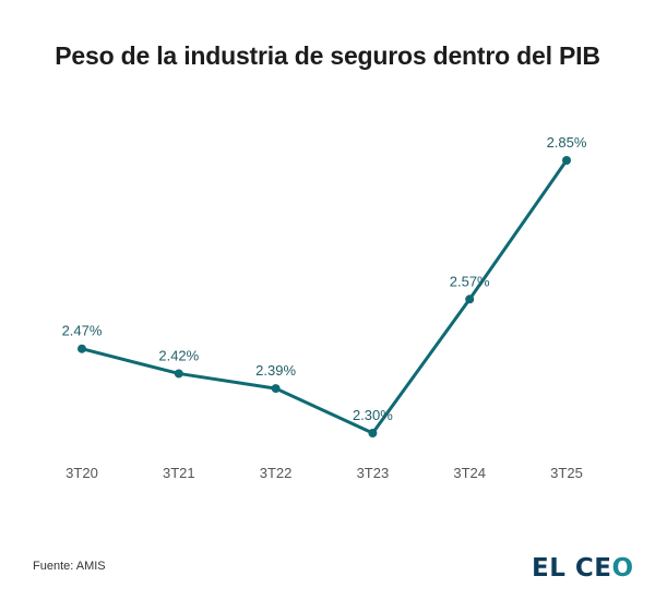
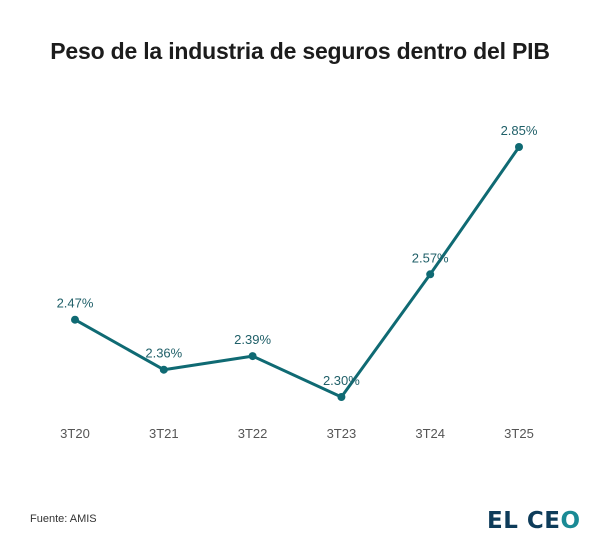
3T21: 2.42% -> 2.36%
